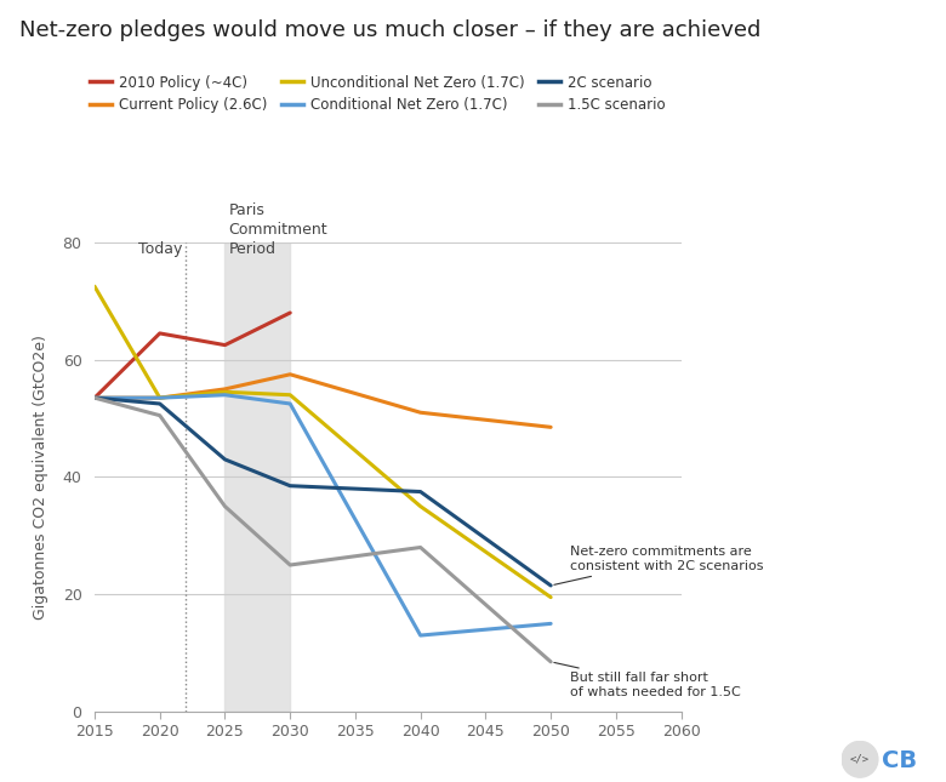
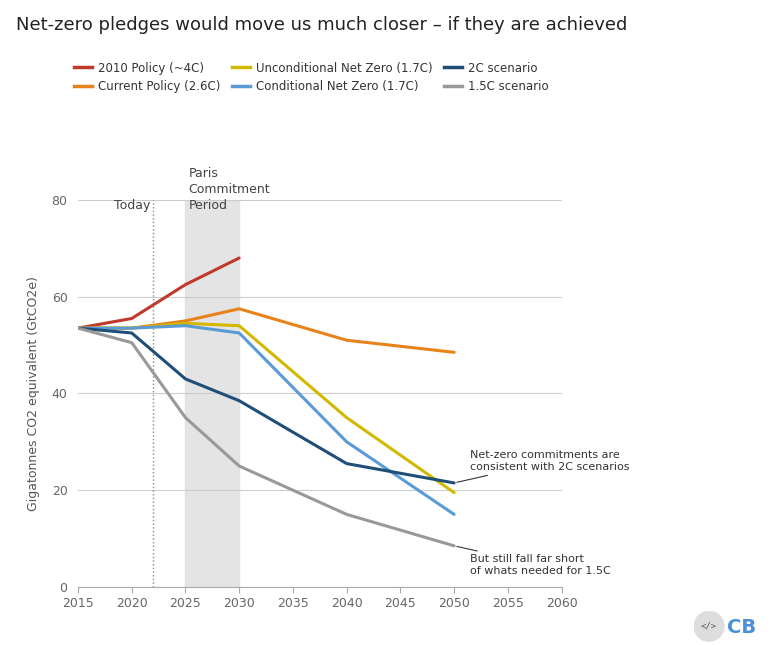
Unconditional Net Zero (1.7C)/2015: 72.5 -> 53.5
2010 Policy (~4C)/2020: 64.5 -> 55.5
Conditional Net Zero (1.7C)/2040: 13.0 -> 30.0
2C scenario/2040: 37.5 -> 25.5
1.5C scenario/2040: 28.0 -> 15.0
